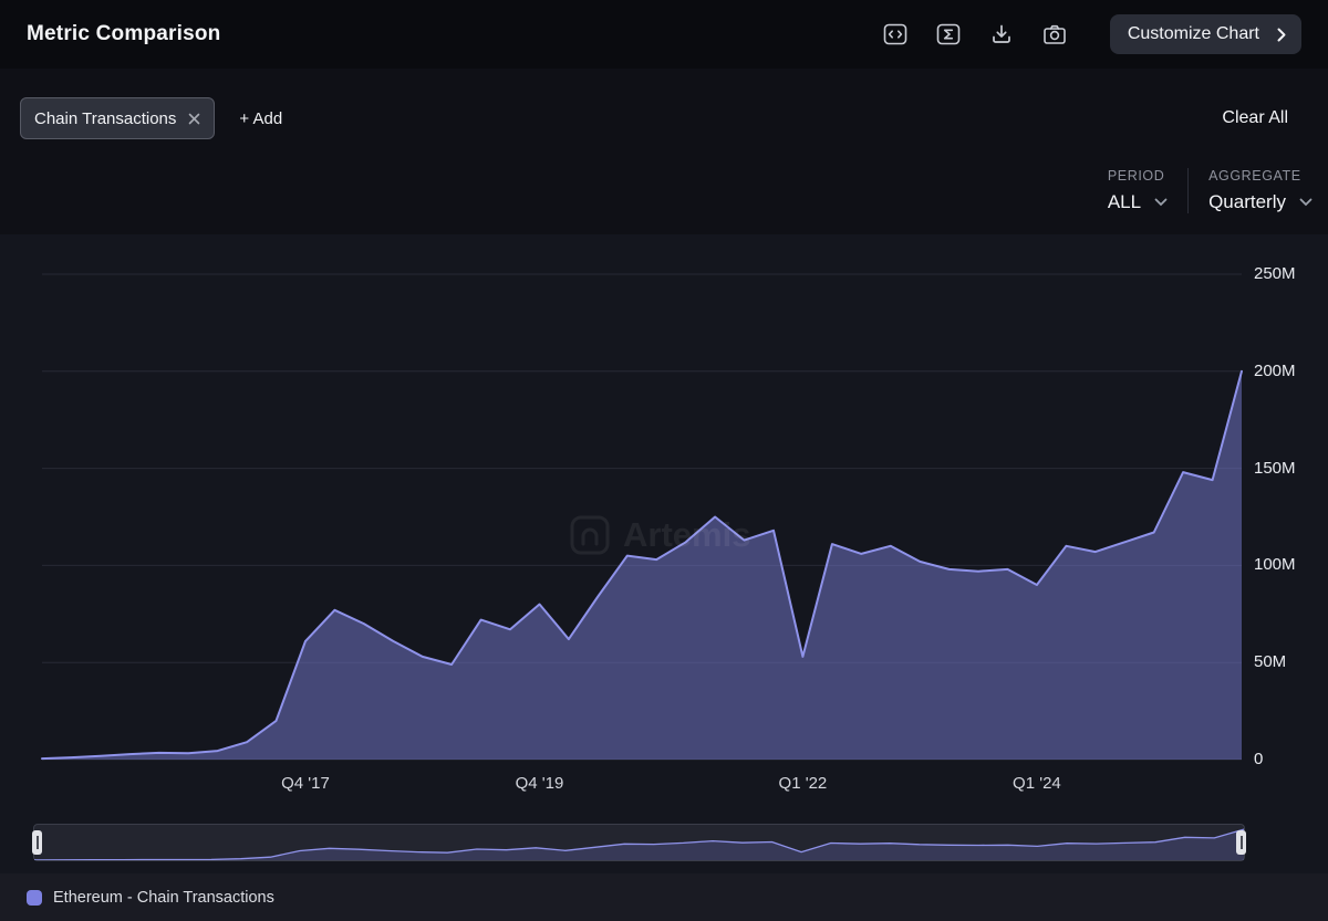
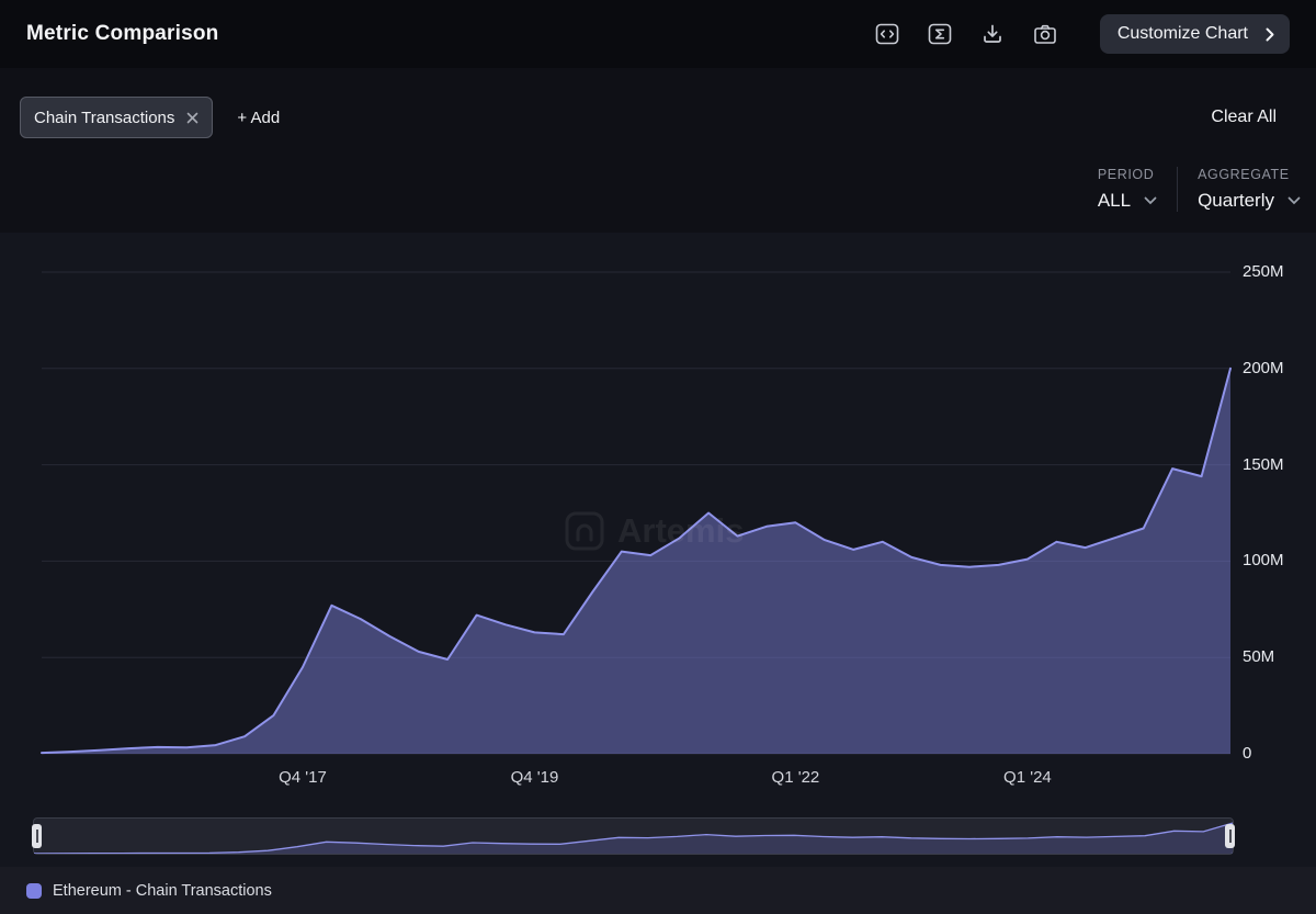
Q4 '17: 61M -> 45M
Q4 '19: 80M -> 63M
Q1 '22: 53M -> 120M
Q1 '24: 90M -> 101M
